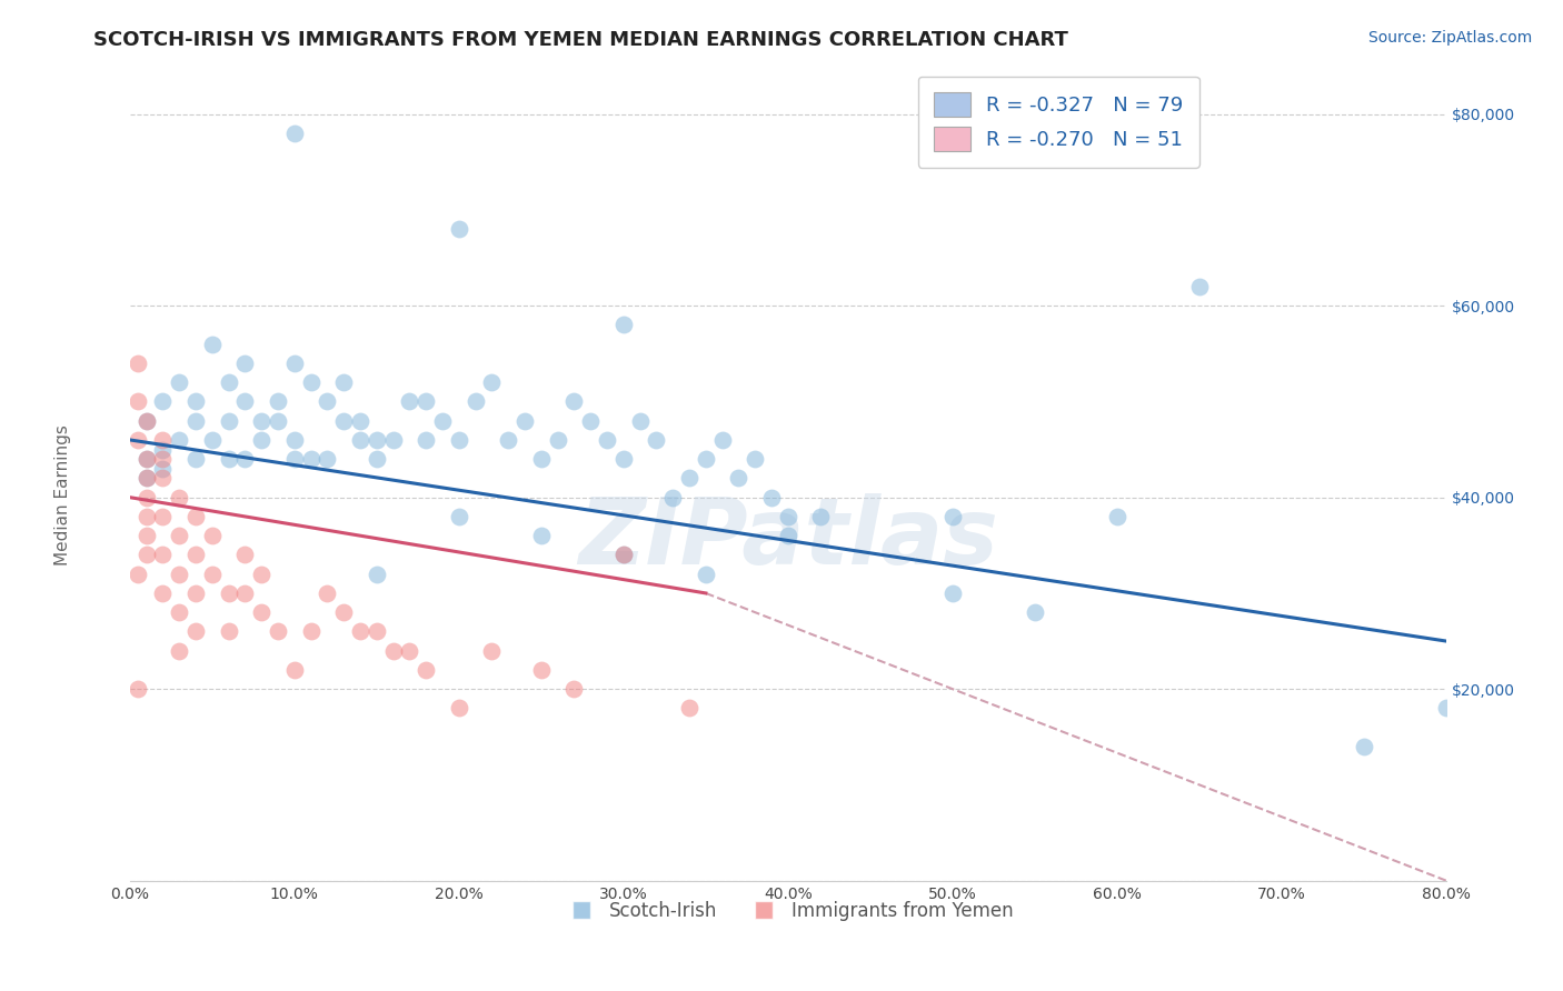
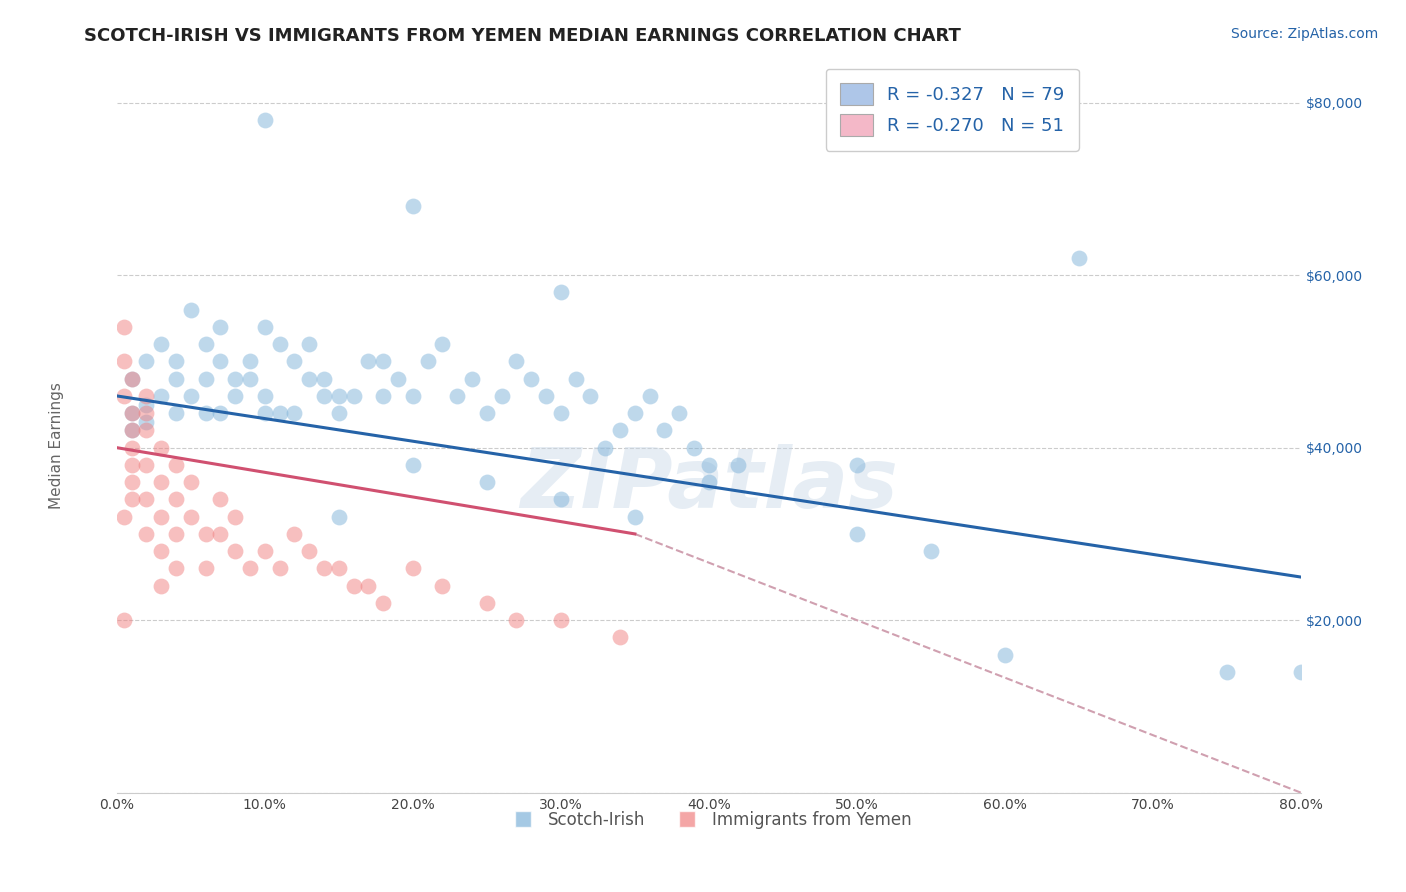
Immigrants from Yemen/10.0%: $22,000 -> $28,000
Immigrants from Yemen/20.0%: $18,000 -> $26,000
Immigrants from Yemen/30.0%: $34,000 -> $20,000
Scotch-Irish/60.0%: $38,000 -> $16,000
Scotch-Irish/80.0%: $18,000 -> $14,000
